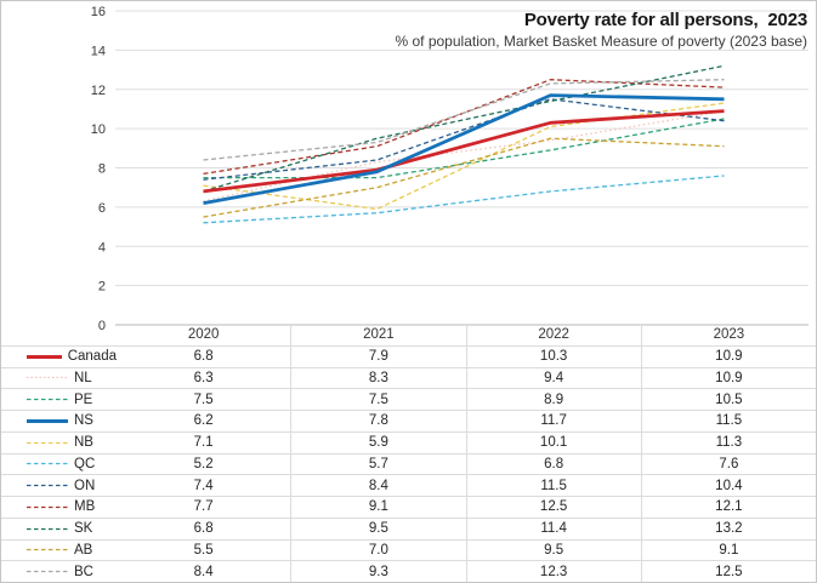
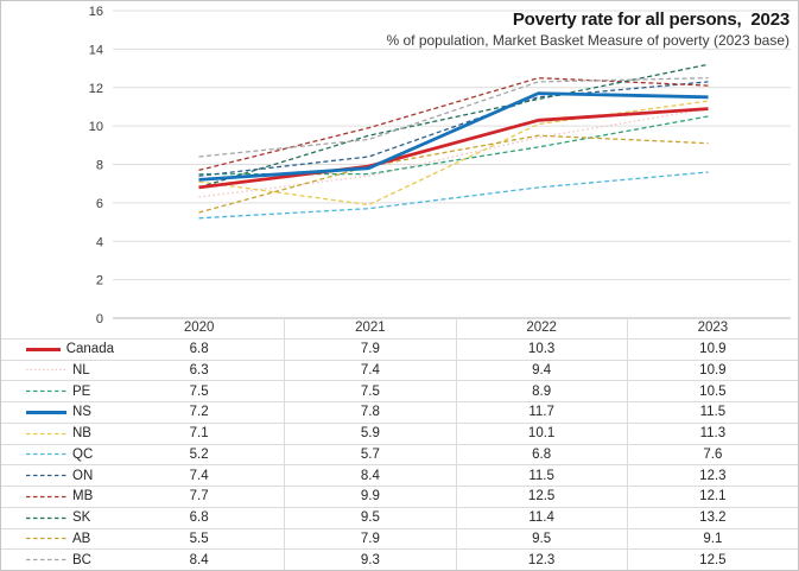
NS/2020: 6.2 -> 7.2
NL/2021: 8.3 -> 7.4
MB/2021: 9.1 -> 9.9
AB/2021: 7.0 -> 7.9
ON/2023: 10.4 -> 12.3
